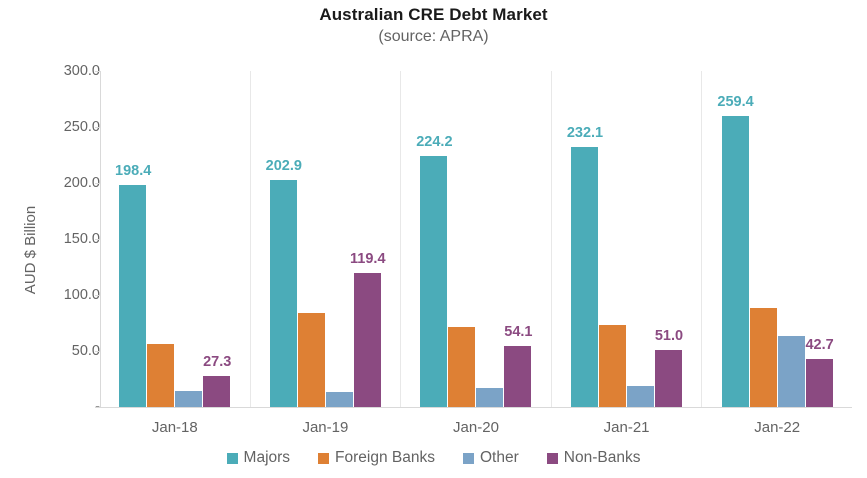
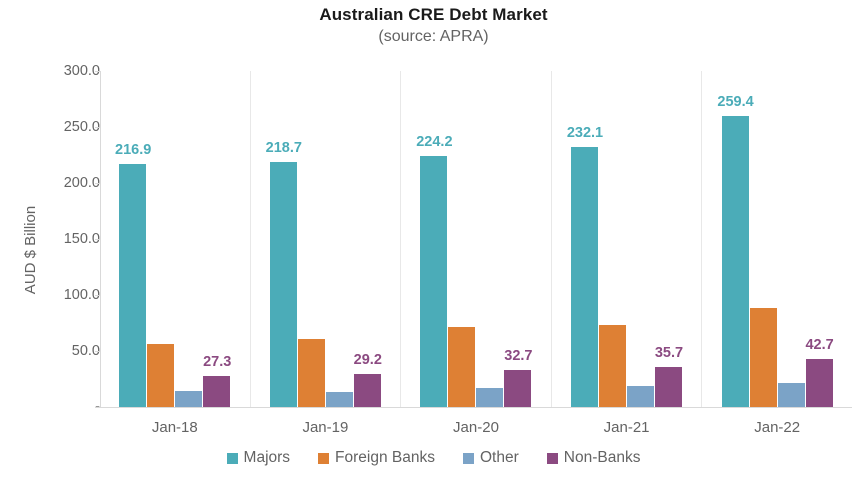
Majors/Jan-18: 198.4 -> 216.9
Majors/Jan-19: 202.9 -> 218.7
Foreign Banks/Jan-19: 84 -> 61
Non-Banks/Jan-19: 119.4 -> 29.2
Non-Banks/Jan-20: 54.1 -> 32.7
Non-Banks/Jan-21: 51.0 -> 35.7
Other/Jan-22: 63 -> 21
